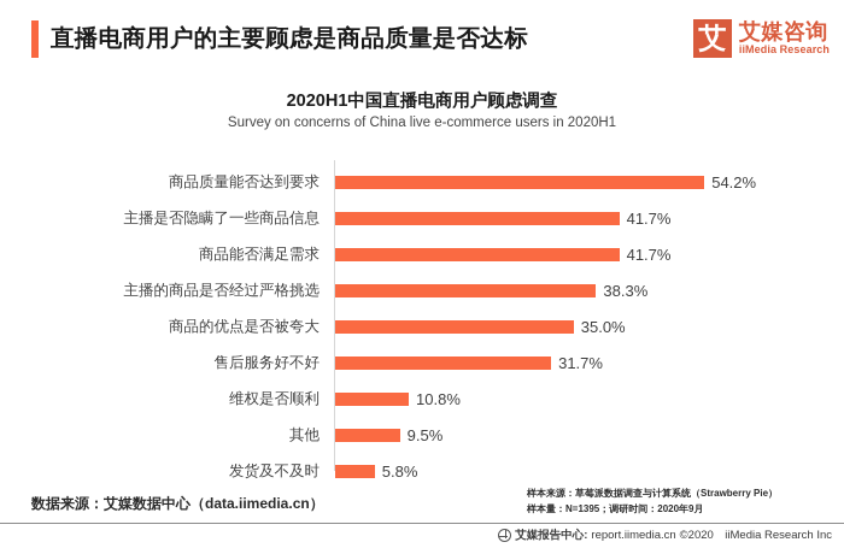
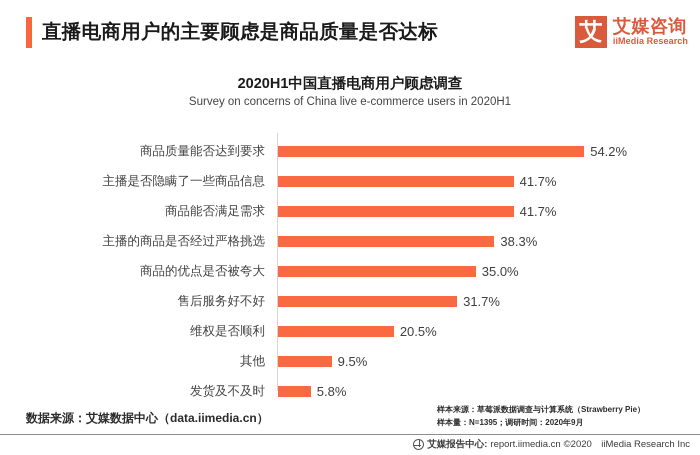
维权是否顺利: 10.8% -> 20.5%
